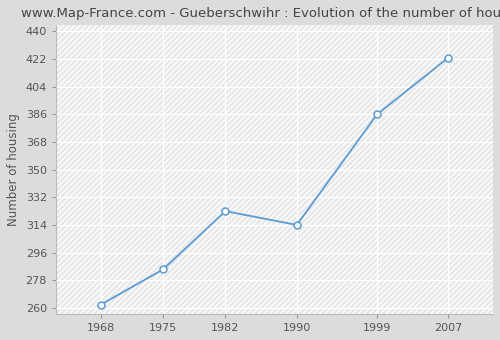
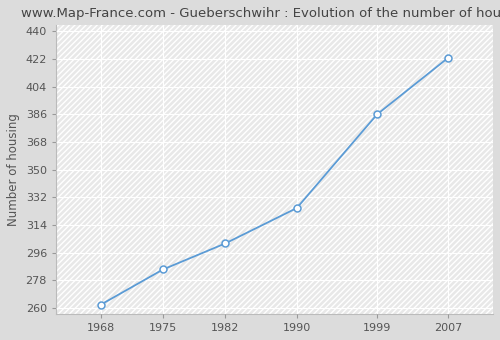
1982: 323 -> 302
1990: 314 -> 325
